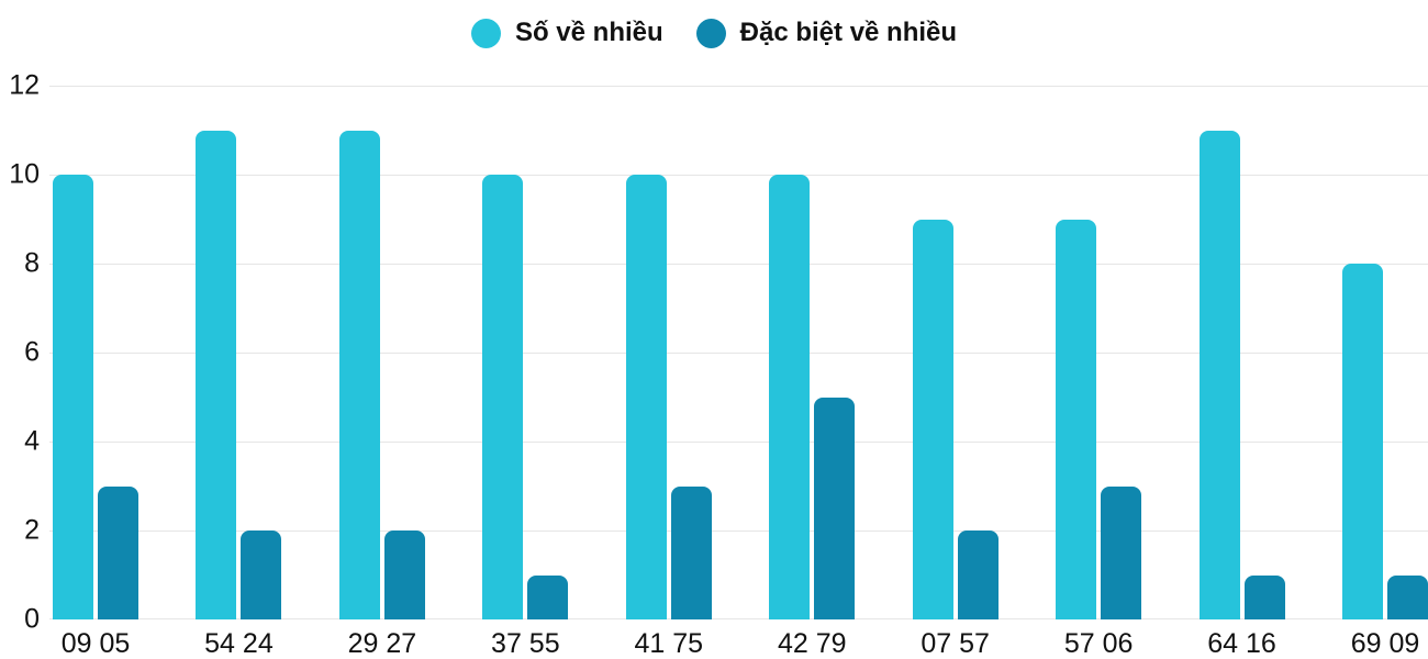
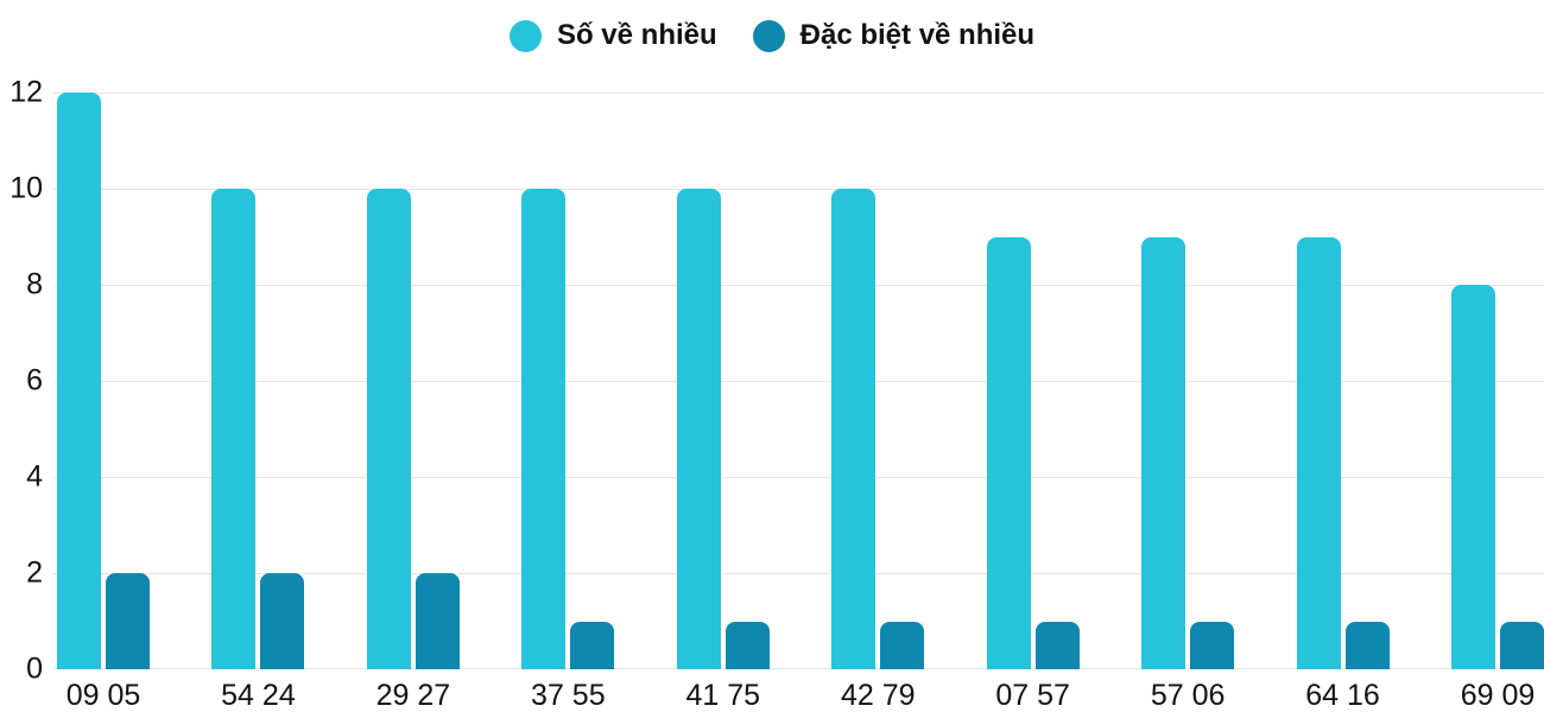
Số về nhiều/09 05: 10 -> 12
Đặc biệt về nhiều/09 05: 3 -> 2
Số về nhiều/54 24: 11 -> 10
Số về nhiều/29 27: 11 -> 10
Đặc biệt về nhiều/41 75: 3 -> 1
Đặc biệt về nhiều/42 79: 5 -> 1
Đặc biệt về nhiều/07 57: 2 -> 1
Đặc biệt về nhiều/57 06: 3 -> 1
Số về nhiều/64 16: 11 -> 9
